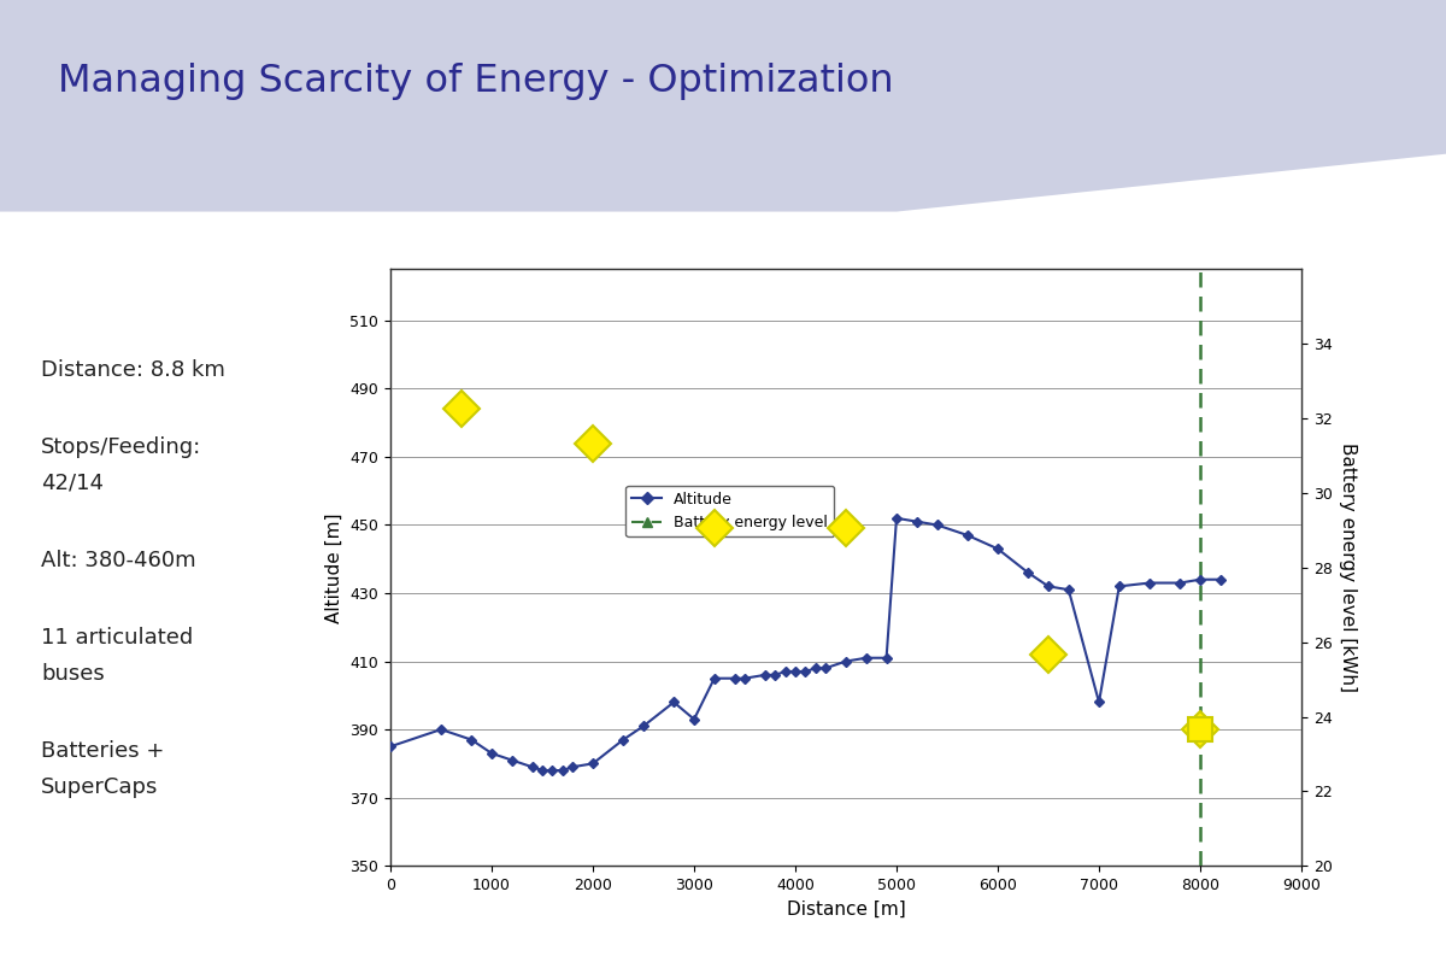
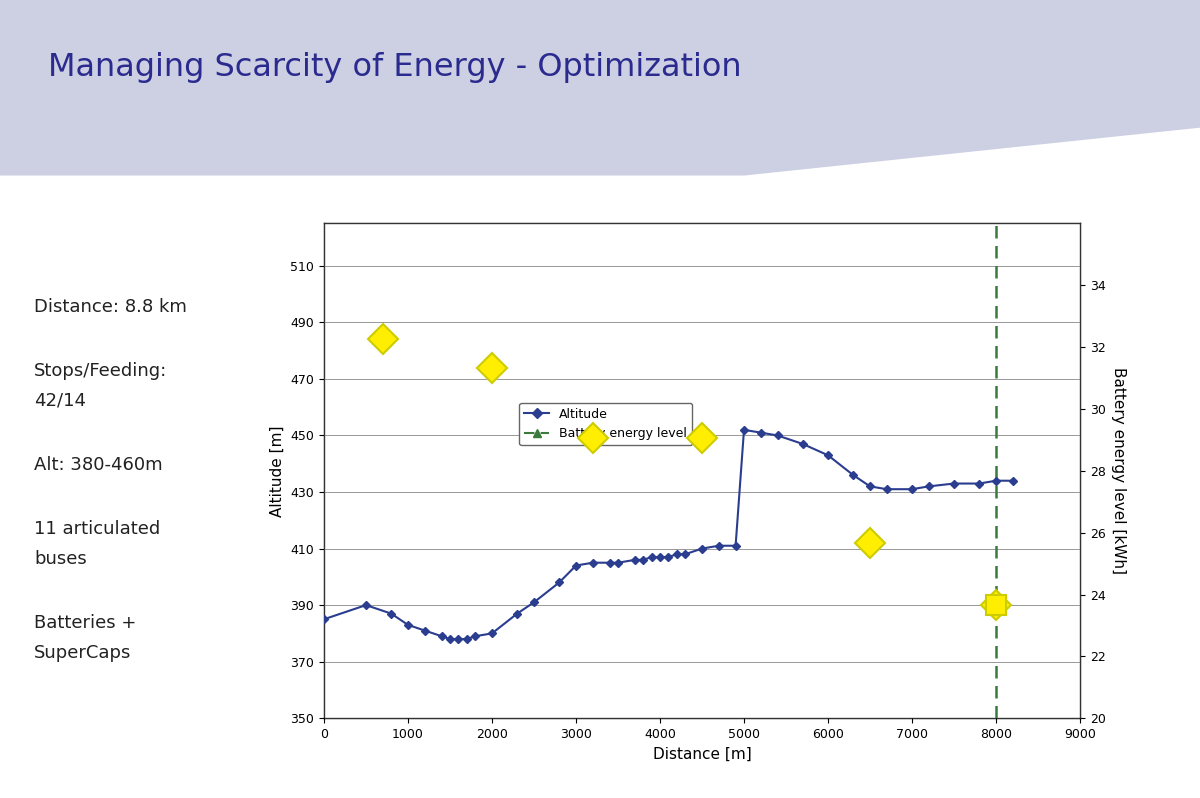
Altitude/3000: 393 -> 404
Altitude/7000: 398 -> 431
